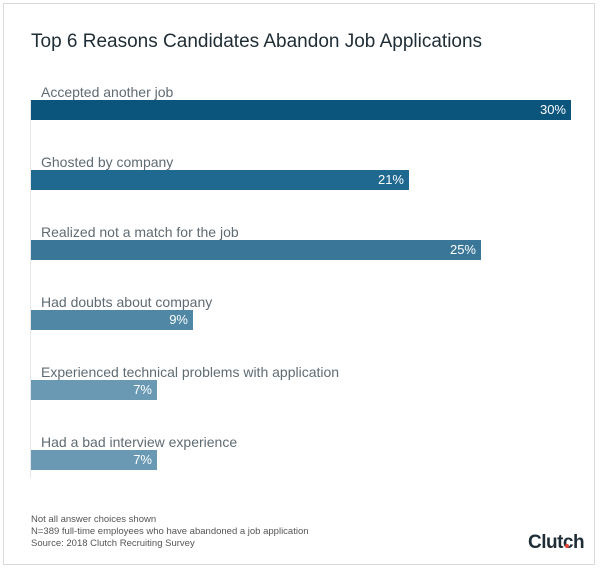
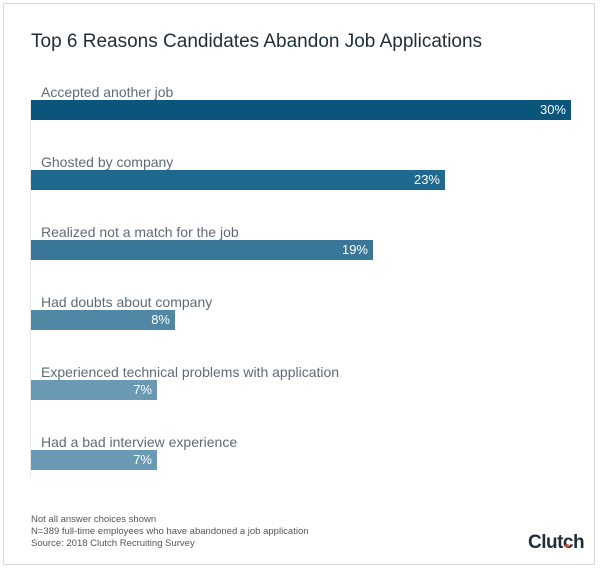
Ghosted by company: 21% -> 23%
Realized not a match for the job: 25% -> 19%
Had doubts about company: 9% -> 8%
